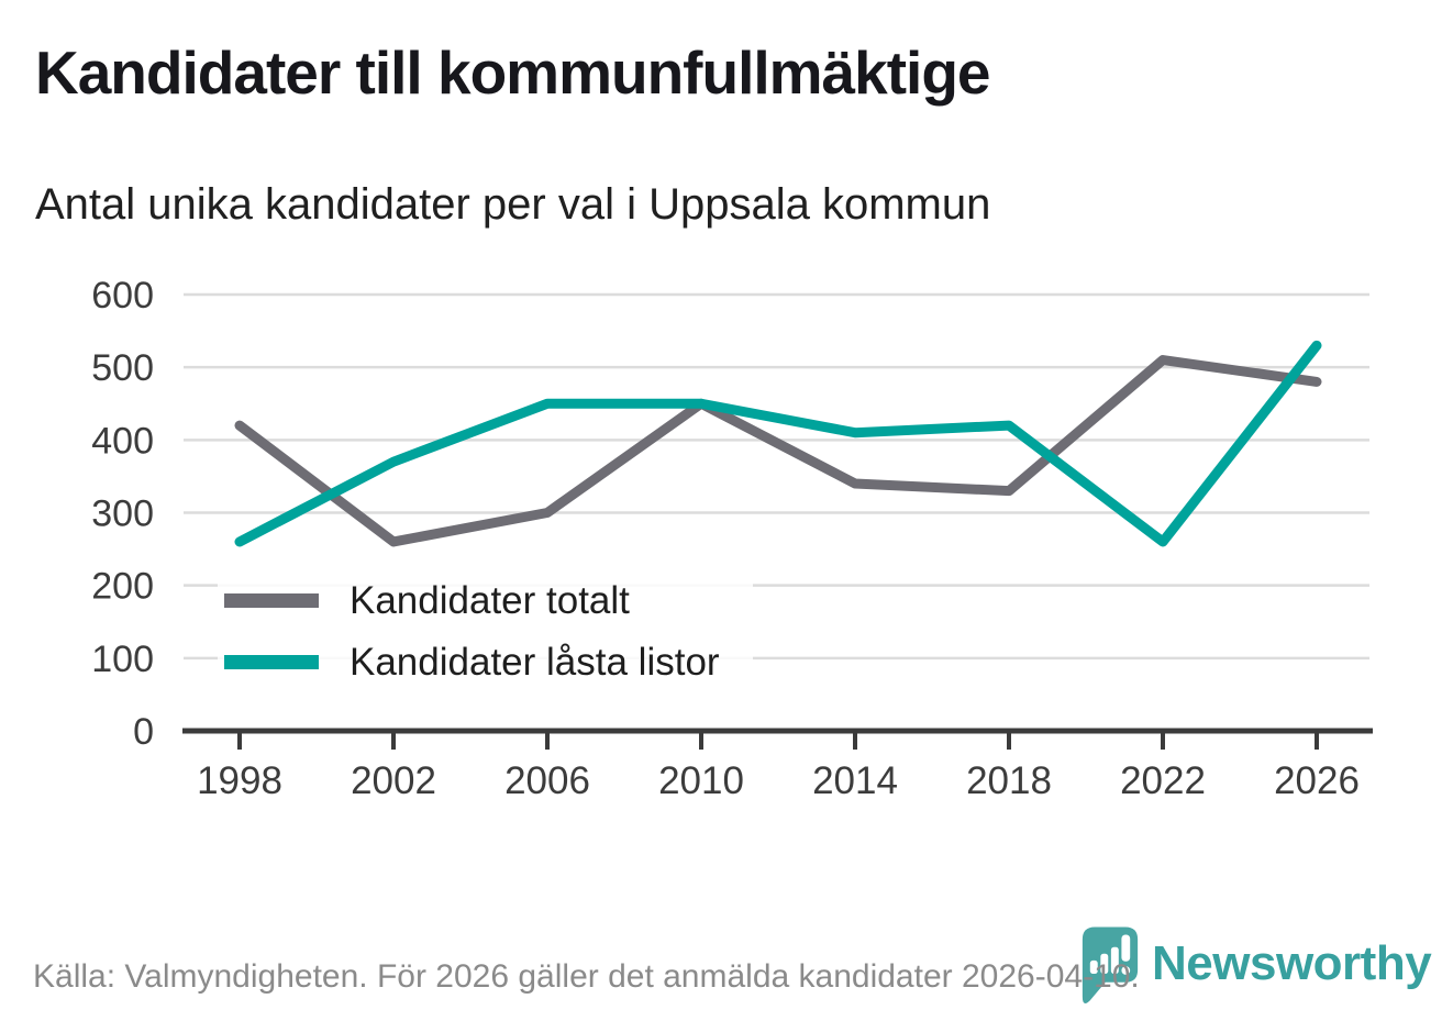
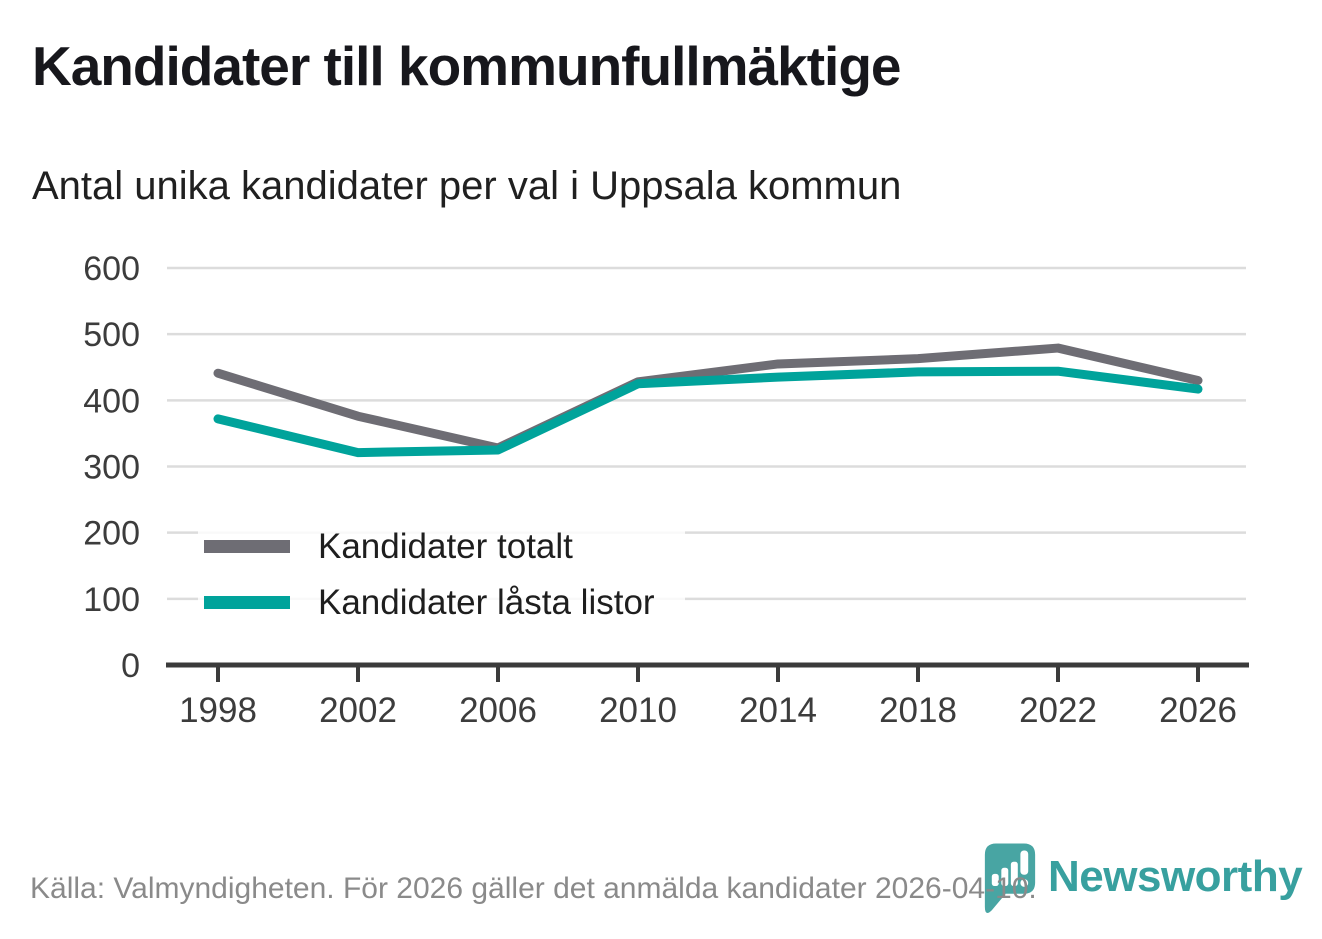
Kandidater totalt/1998: 420 -> 440
Kandidater låsta listor/1998: 260 -> 370
Kandidater totalt/2002: 260 -> 380
Kandidater låsta listor/2002: 370 -> 320
Kandidater totalt/2006: 300 -> 330
Kandidater låsta listor/2006: 450 -> 320
Kandidater totalt/2010: 450 -> 430
Kandidater låsta listor/2010: 450 -> 420
Kandidater totalt/2014: 340 -> 460
Kandidater låsta listor/2014: 410 -> 440
Kandidater totalt/2018: 330 -> 460
Kandidater låsta listor/2018: 420 -> 440
Kandidater totalt/2022: 510 -> 480
Kandidater låsta listor/2022: 260 -> 440
Kandidater totalt/2026: 480 -> 430
Kandidater låsta listor/2026: 530 -> 420
